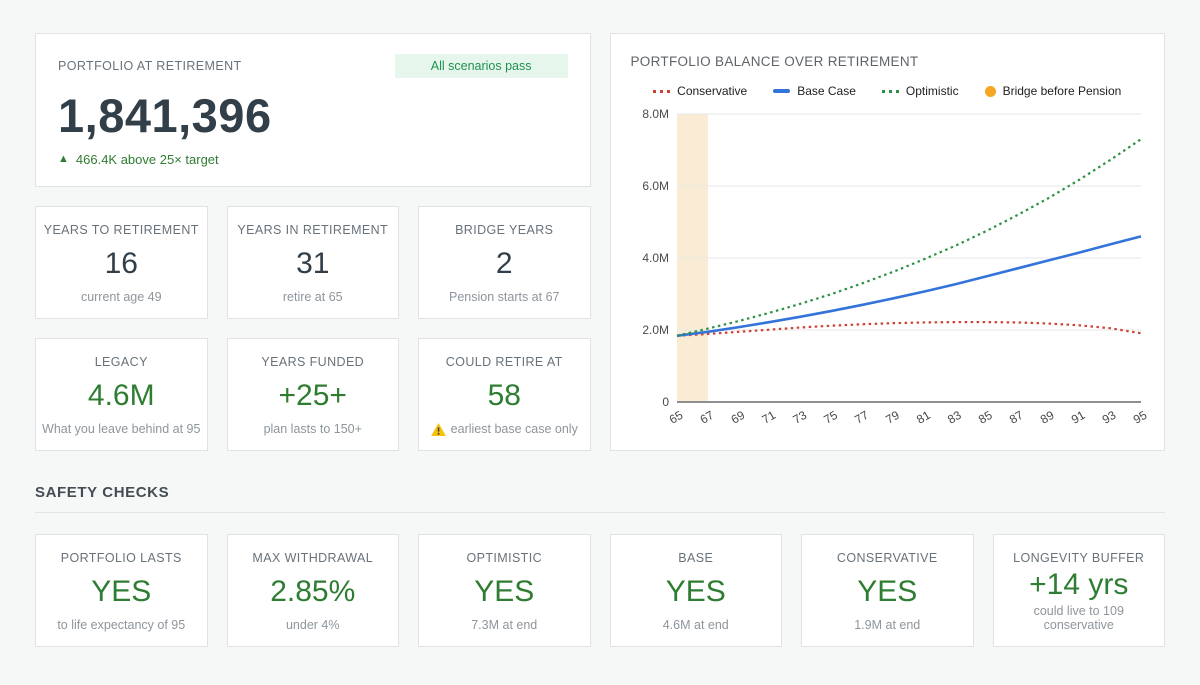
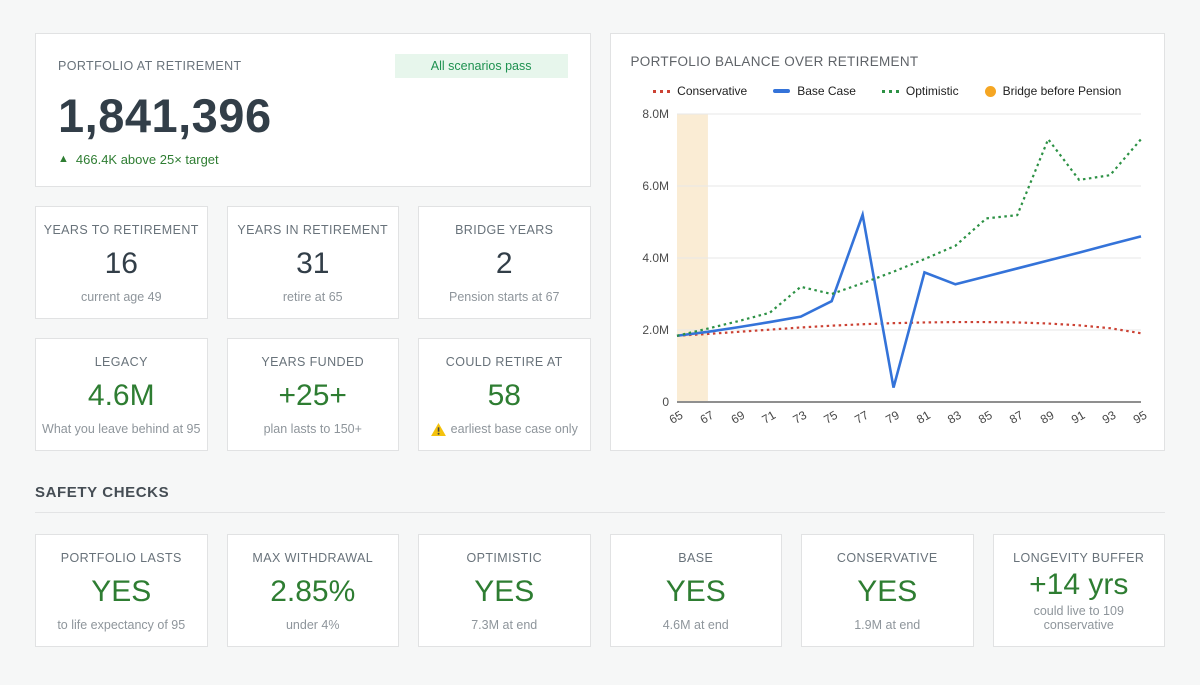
Optimistic/73: 2.7M -> 3.2M
Base Case/75: 2.5M -> 2.8M
Base Case/77: 2.7M -> 5.2M
Base Case/79: 2.9M -> 0.4M
Base Case/81: 3.1M -> 3.6M
Optimistic/85: 4.8M -> 5.1M
Optimistic/89: 5.7M -> 7.3M
Optimistic/93: 6.7M -> 6.3M
